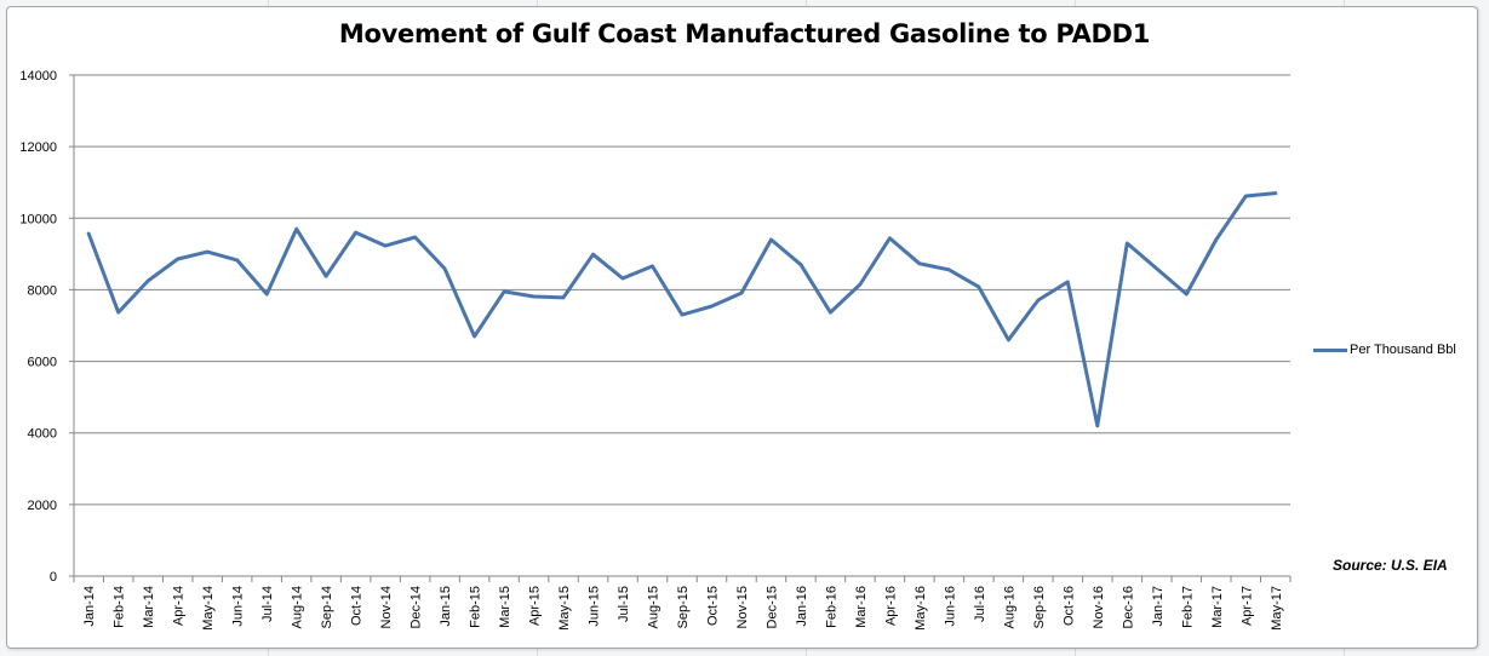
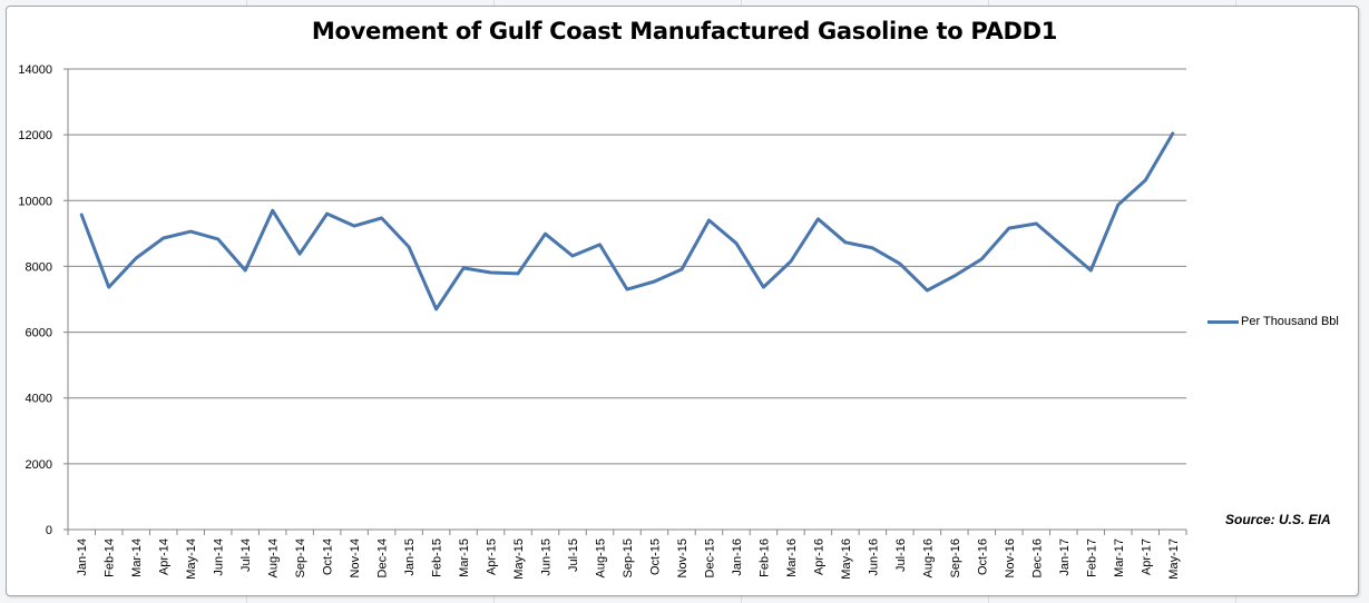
Aug-16: 6600 -> 7300
Nov-16: 4200 -> 9200
Mar-17: 9400 -> 9900
May-17: 10700 -> 12000
